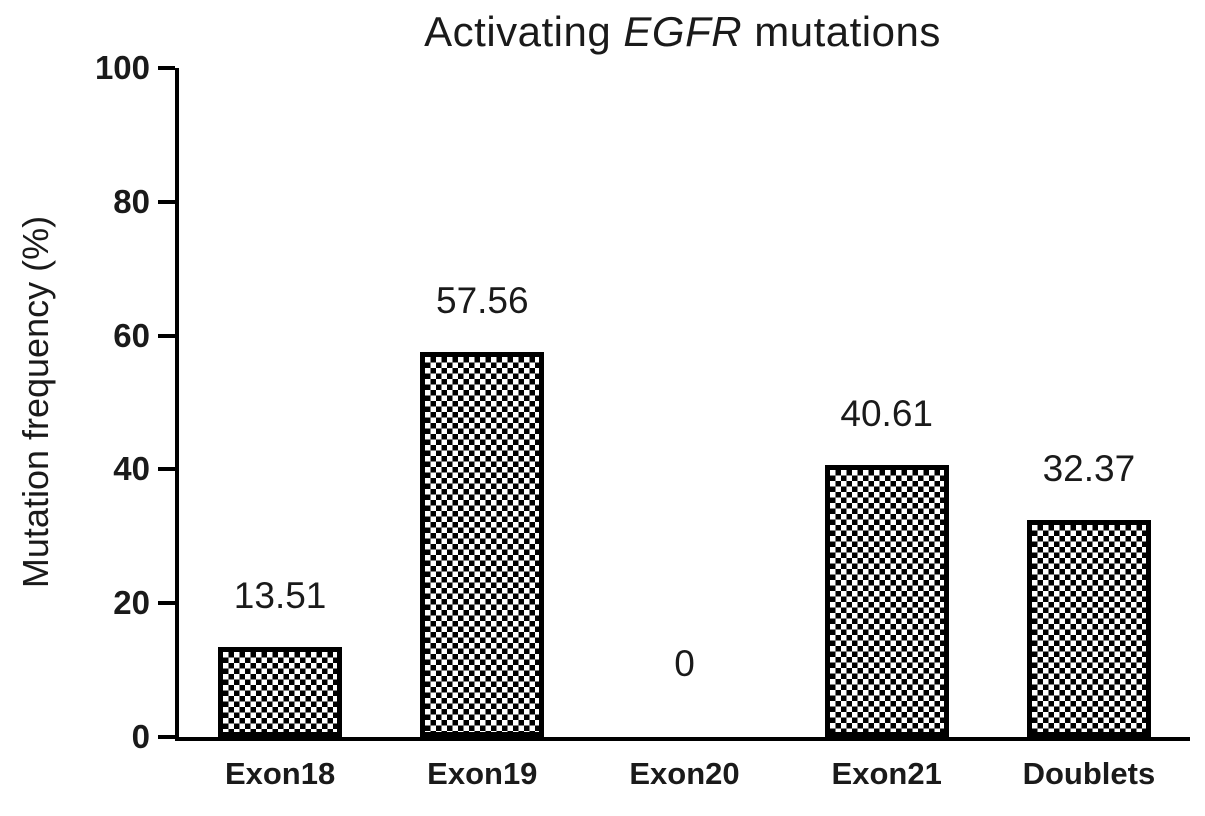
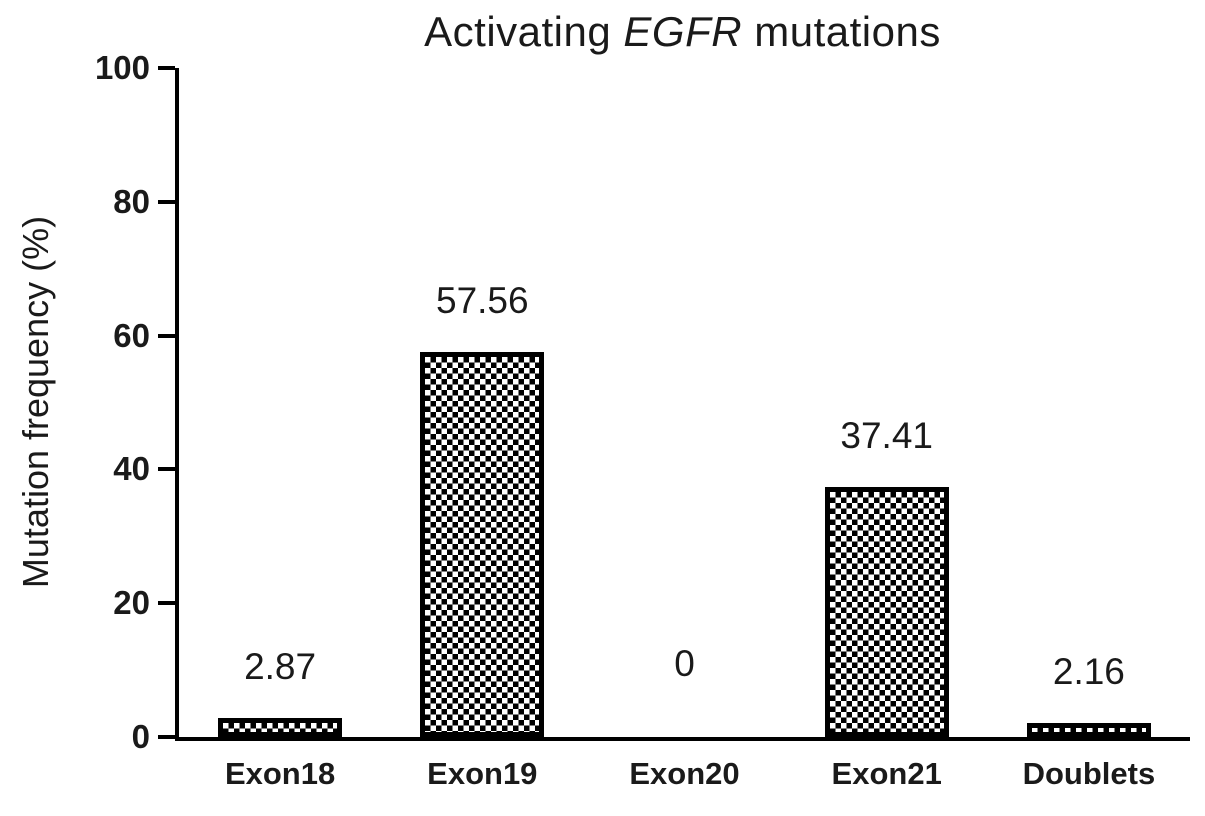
Exon18: 13.51 -> 2.87
Exon21: 40.61 -> 37.41
Doublets: 32.37 -> 2.16
